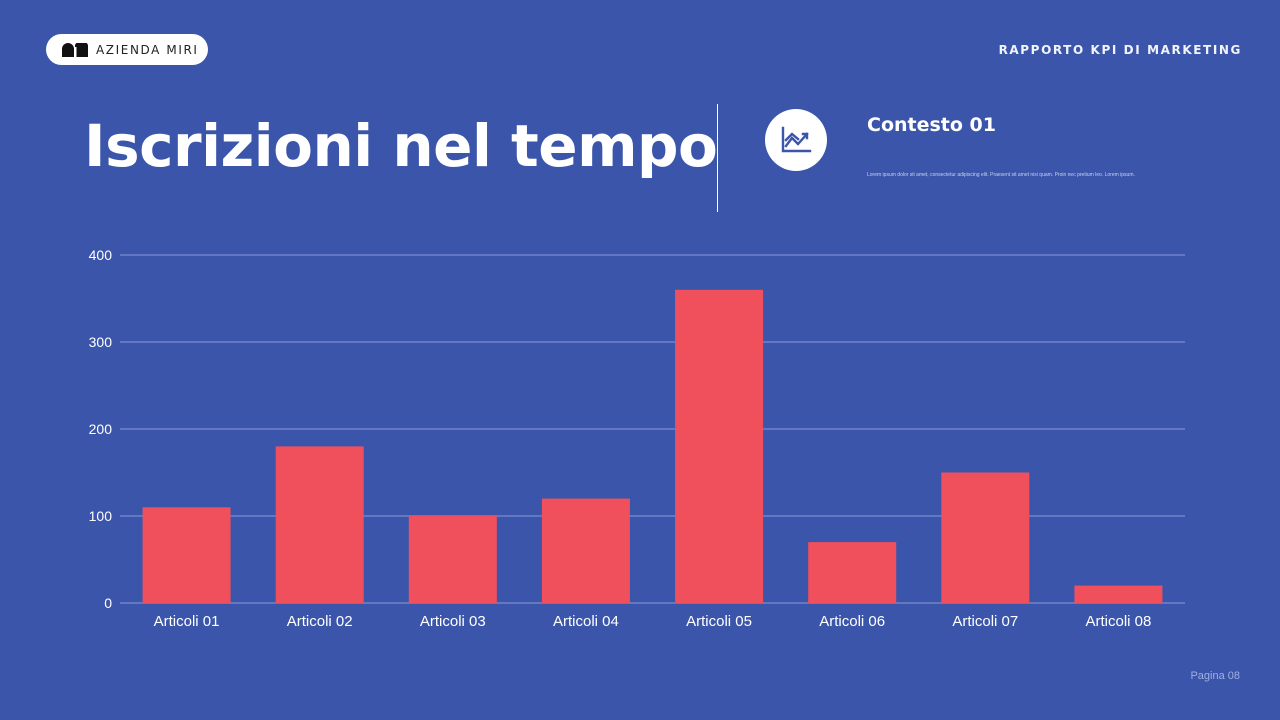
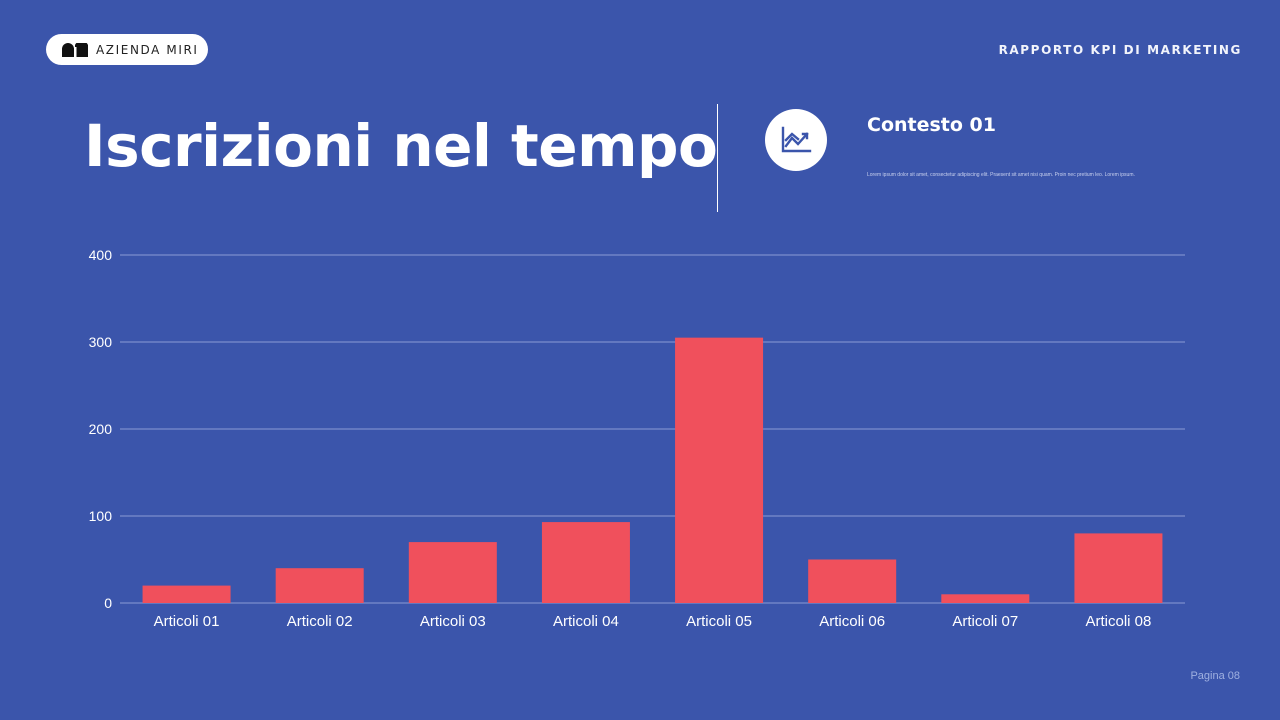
Articoli 01: 110 -> 20
Articoli 02: 180 -> 40
Articoli 03: 100 -> 70
Articoli 04: 120 -> 90
Articoli 05: 360 -> 300
Articoli 06: 70 -> 50
Articoli 07: 150 -> 10
Articoli 08: 20 -> 80
